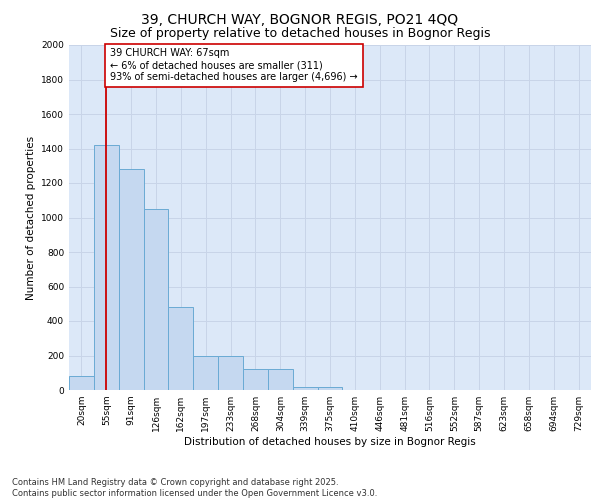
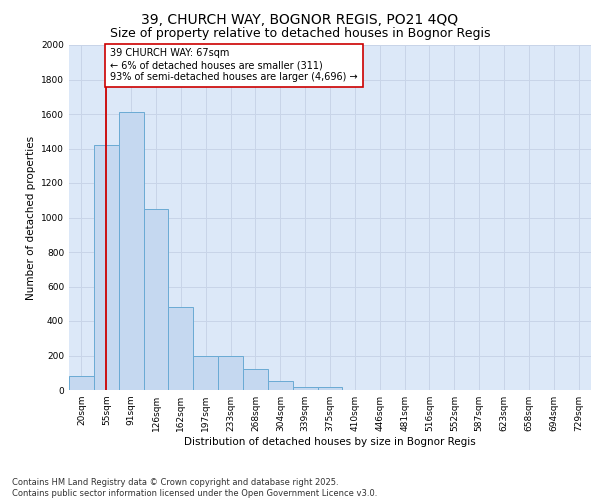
91sqm: 1280 -> 1610
304sqm: 120 -> 50
